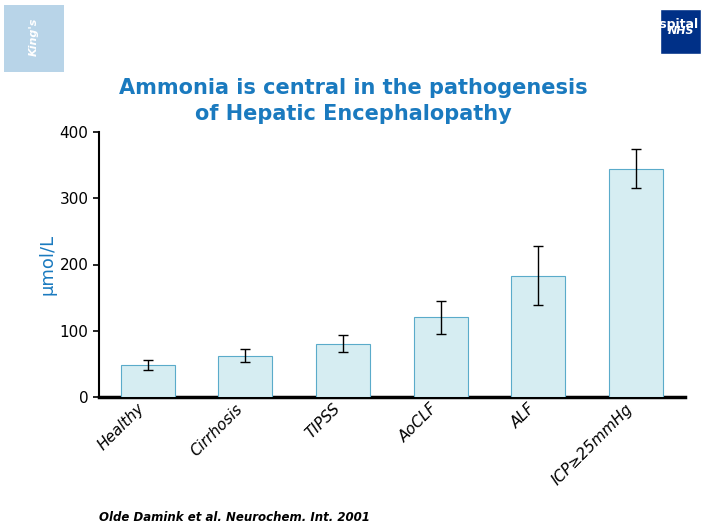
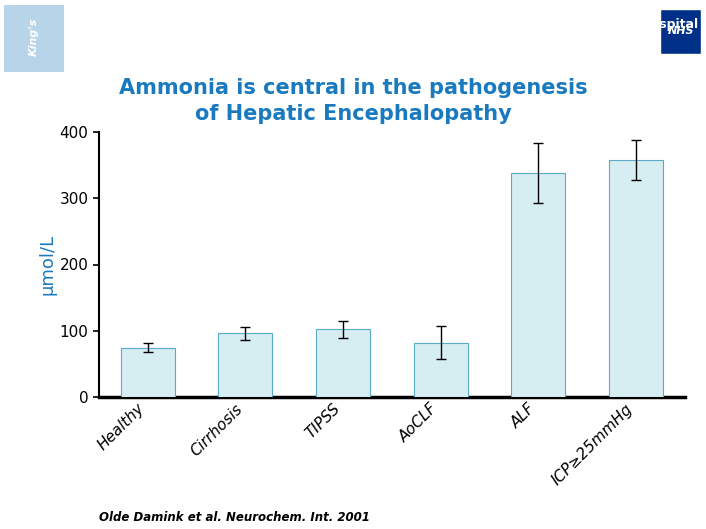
Healthy: 48 -> 74
Cirrhosis: 62 -> 96
TIPSS: 80 -> 102
AoCLF: 120 -> 82
ALF: 183 -> 338
ICP≥25mmHg: 345 -> 358
